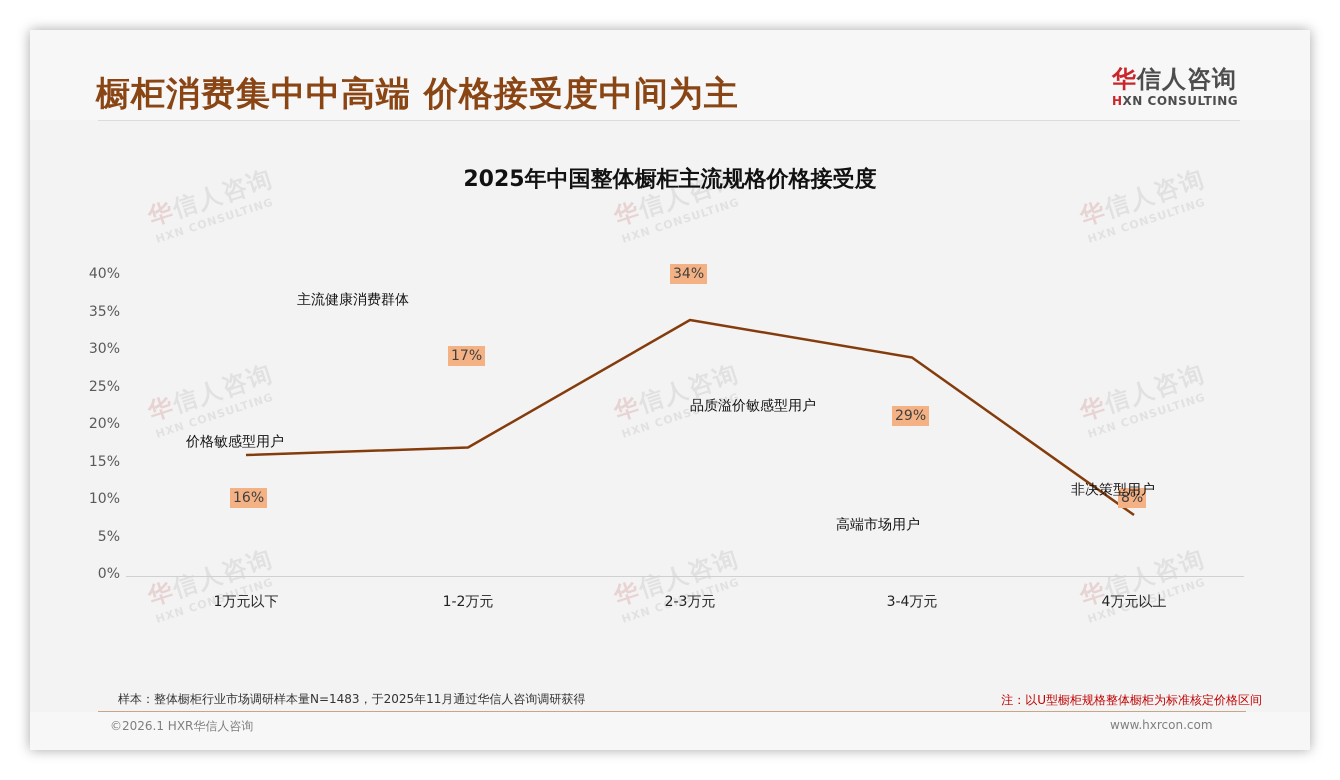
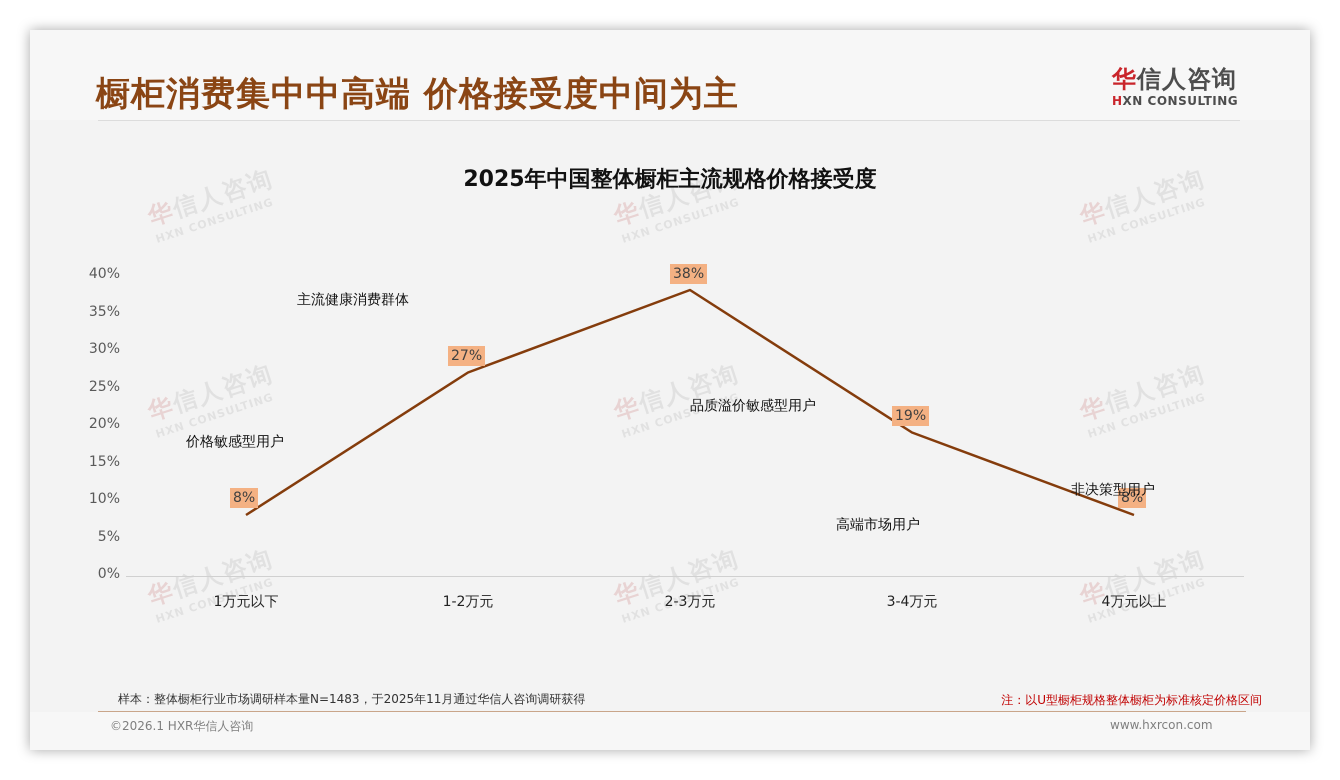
1万元以下: 16% -> 8%
1-2万元: 17% -> 27%
2-3万元: 34% -> 38%
3-4万元: 29% -> 19%
